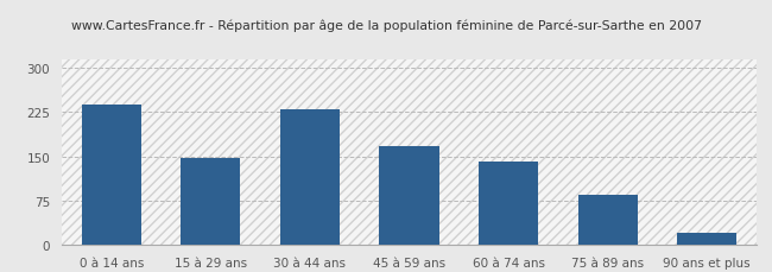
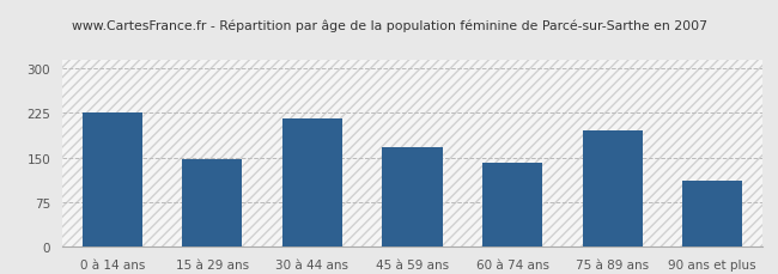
0 à 14 ans: 238 -> 225
30 à 44 ans: 230 -> 215
75 à 89 ans: 85 -> 195
90 ans et plus: 20 -> 110
